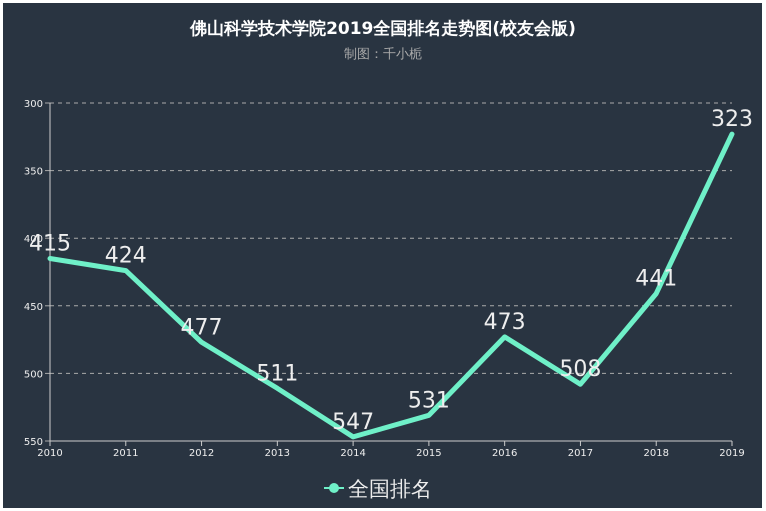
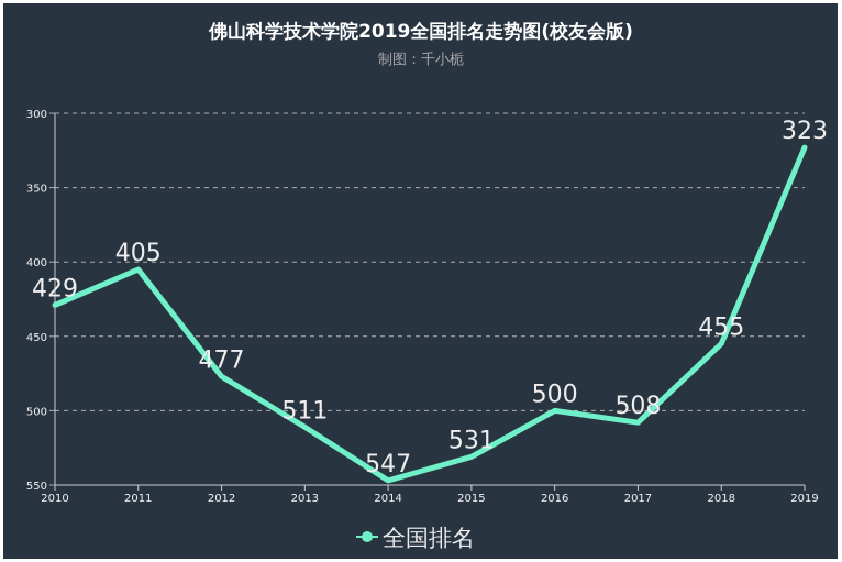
2010: 415 -> 429
2011: 424 -> 405
2016: 473 -> 500
2018: 441 -> 455
